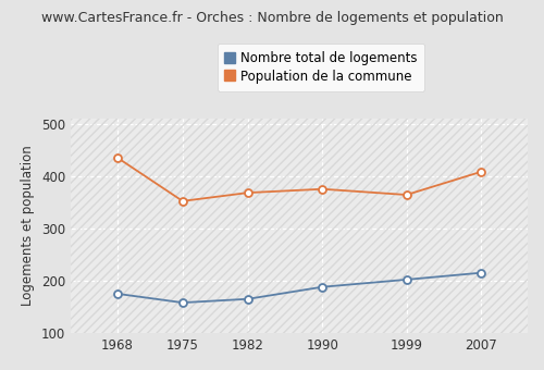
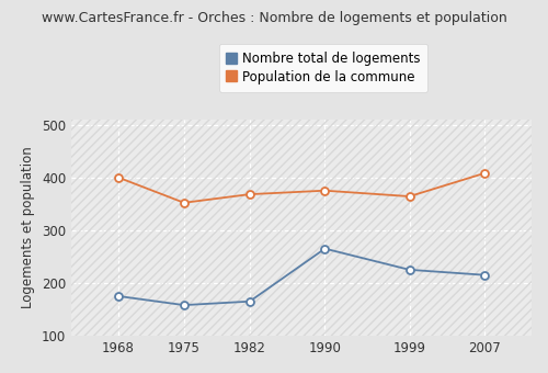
Population de la commune/1968: 435 -> 400
Nombre total de logements/1990: 188 -> 265
Nombre total de logements/1999: 202 -> 225
